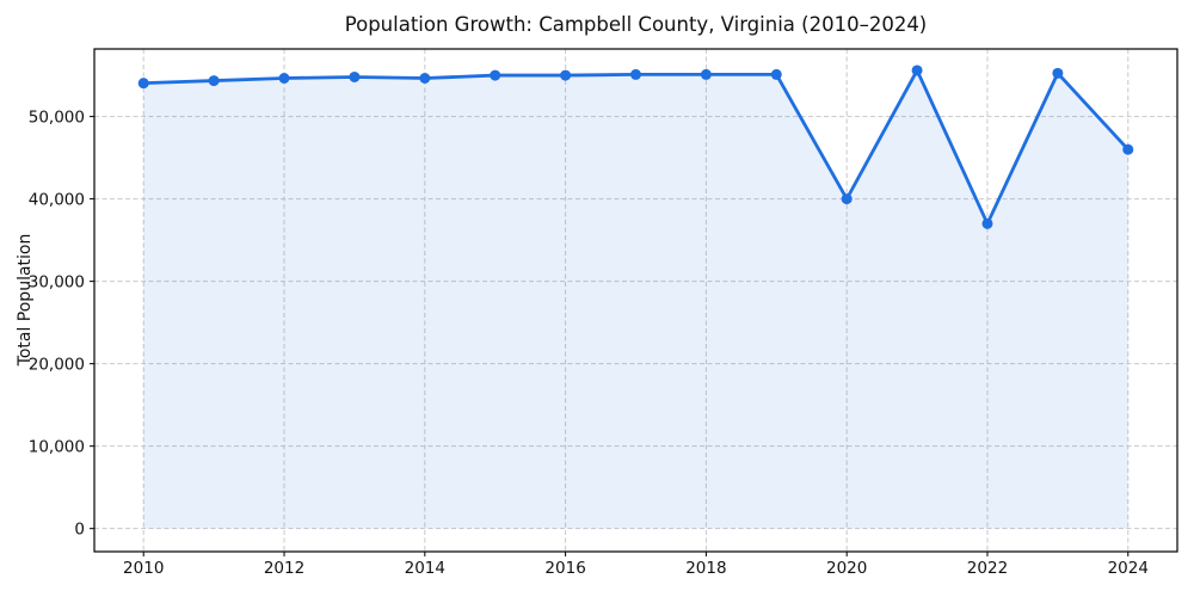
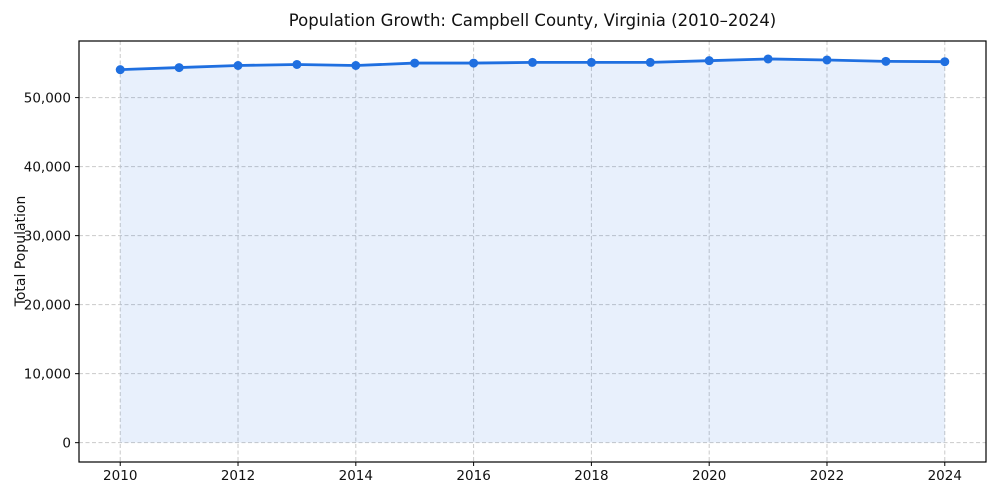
2020: 40000 -> 55000
2022: 37000 -> 55000
2024: 46000 -> 55000
